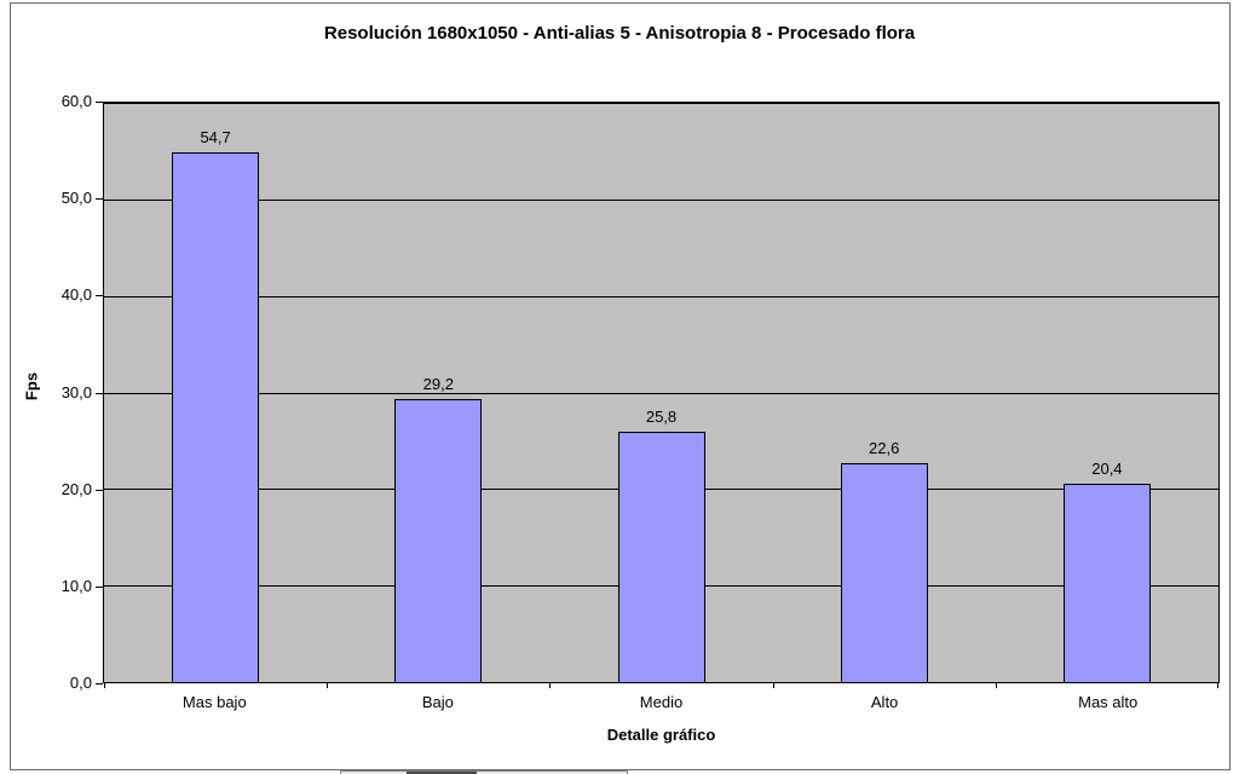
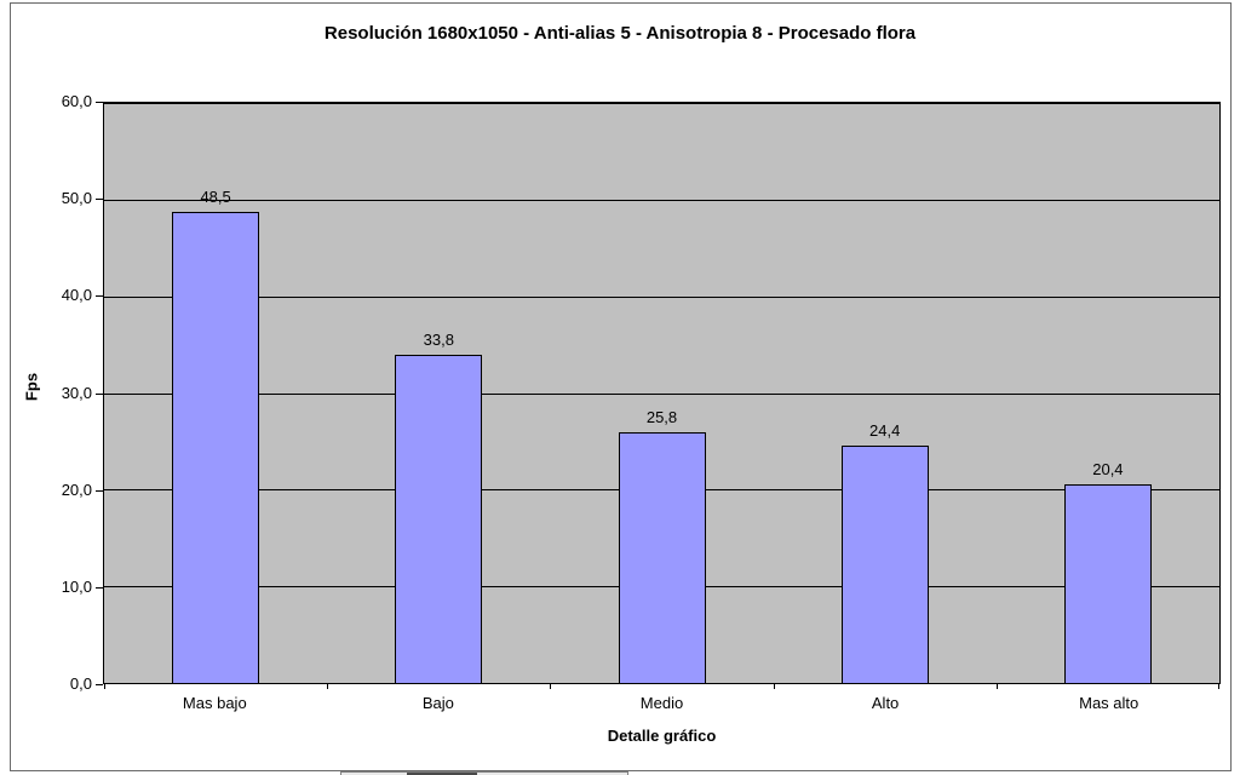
Mas bajo: 54,7 -> 48,5
Bajo: 29,2 -> 33,8
Alto: 22,6 -> 24,4
